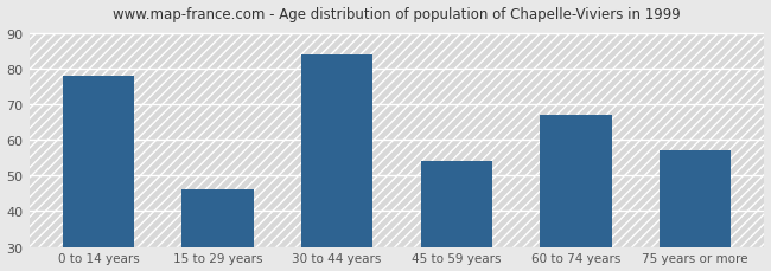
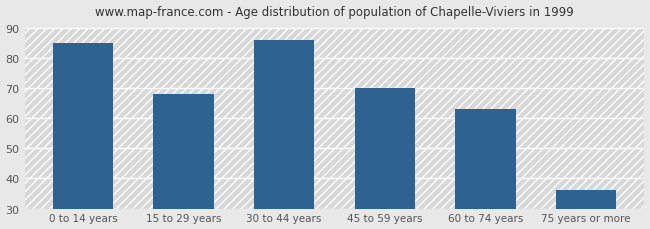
0 to 14 years: 78 -> 85
15 to 29 years: 46 -> 68
30 to 44 years: 84 -> 86
45 to 59 years: 54 -> 70
60 to 74 years: 67 -> 63
75 years or more: 57 -> 36
